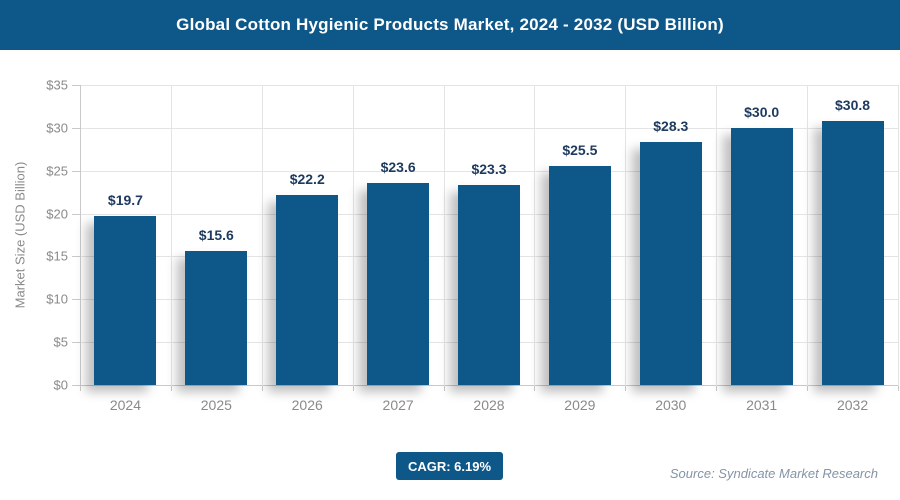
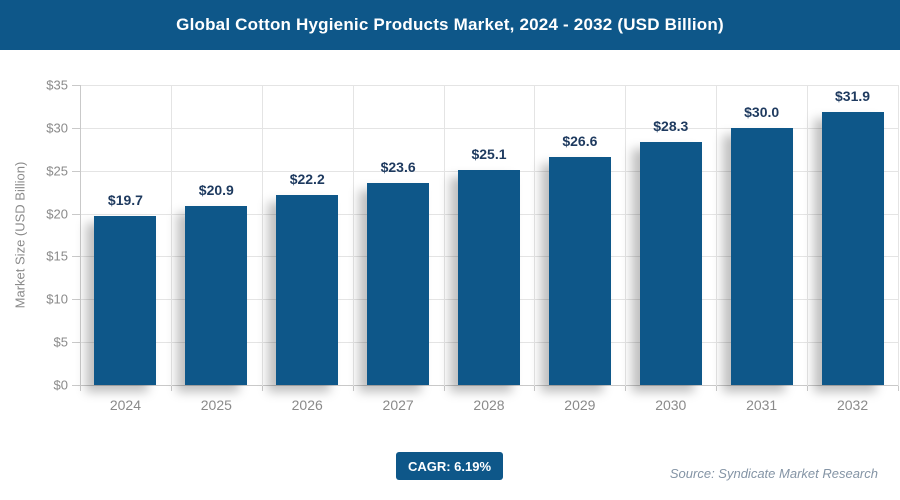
2025: $15.6 -> $20.9
2028: $23.3 -> $25.1
2029: $25.5 -> $26.6
2032: $30.8 -> $31.9
